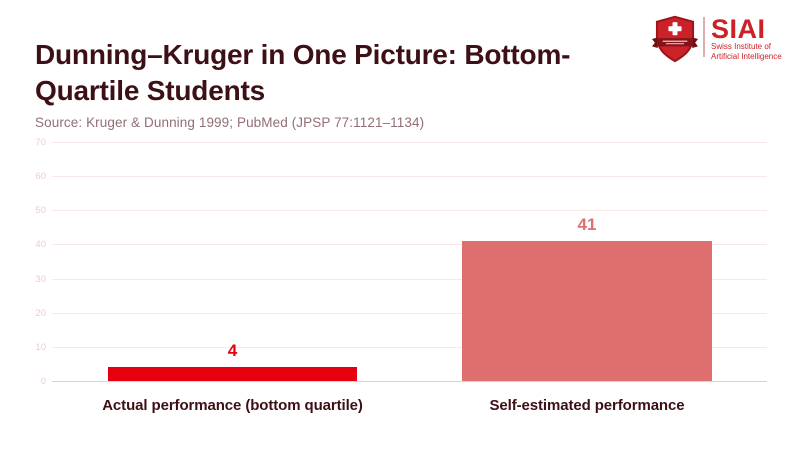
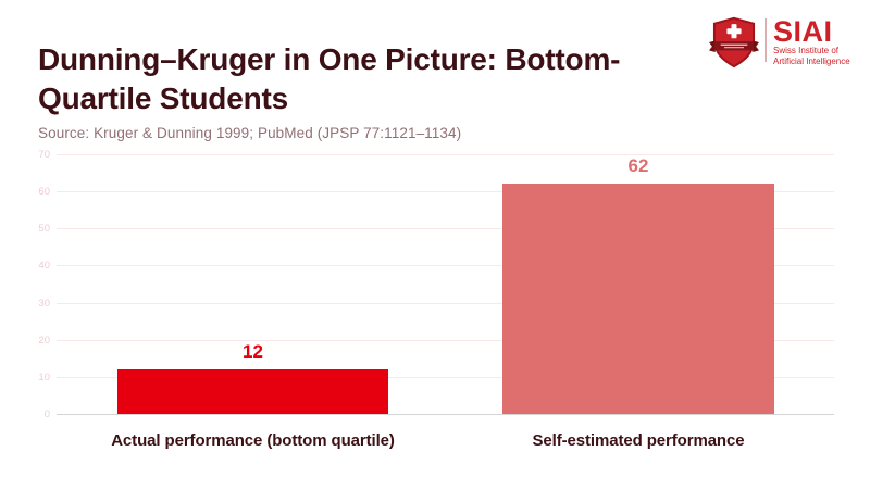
Actual performance (bottom quartile): 4 -> 12
Self-estimated performance: 41 -> 62
